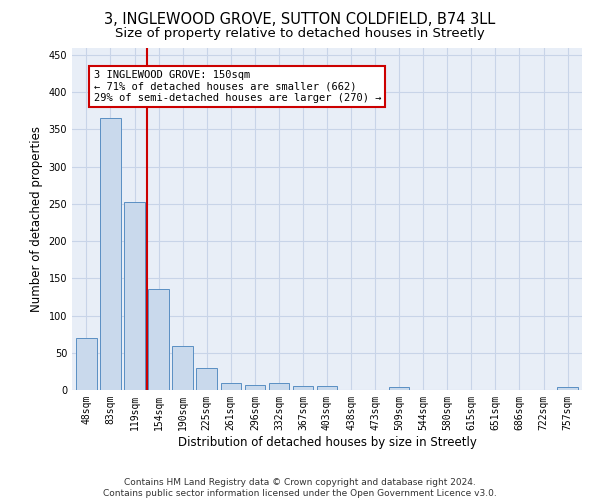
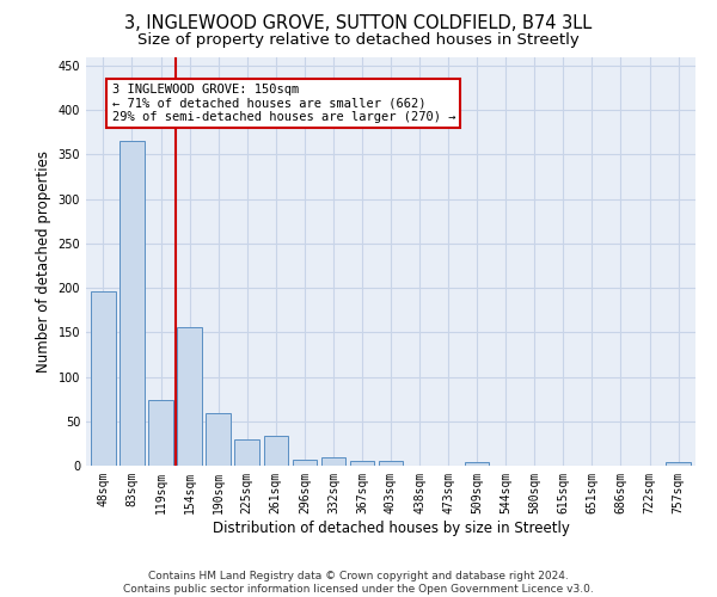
48sqm: 70 -> 196
119sqm: 252 -> 74
154sqm: 135 -> 156
261sqm: 10 -> 34
